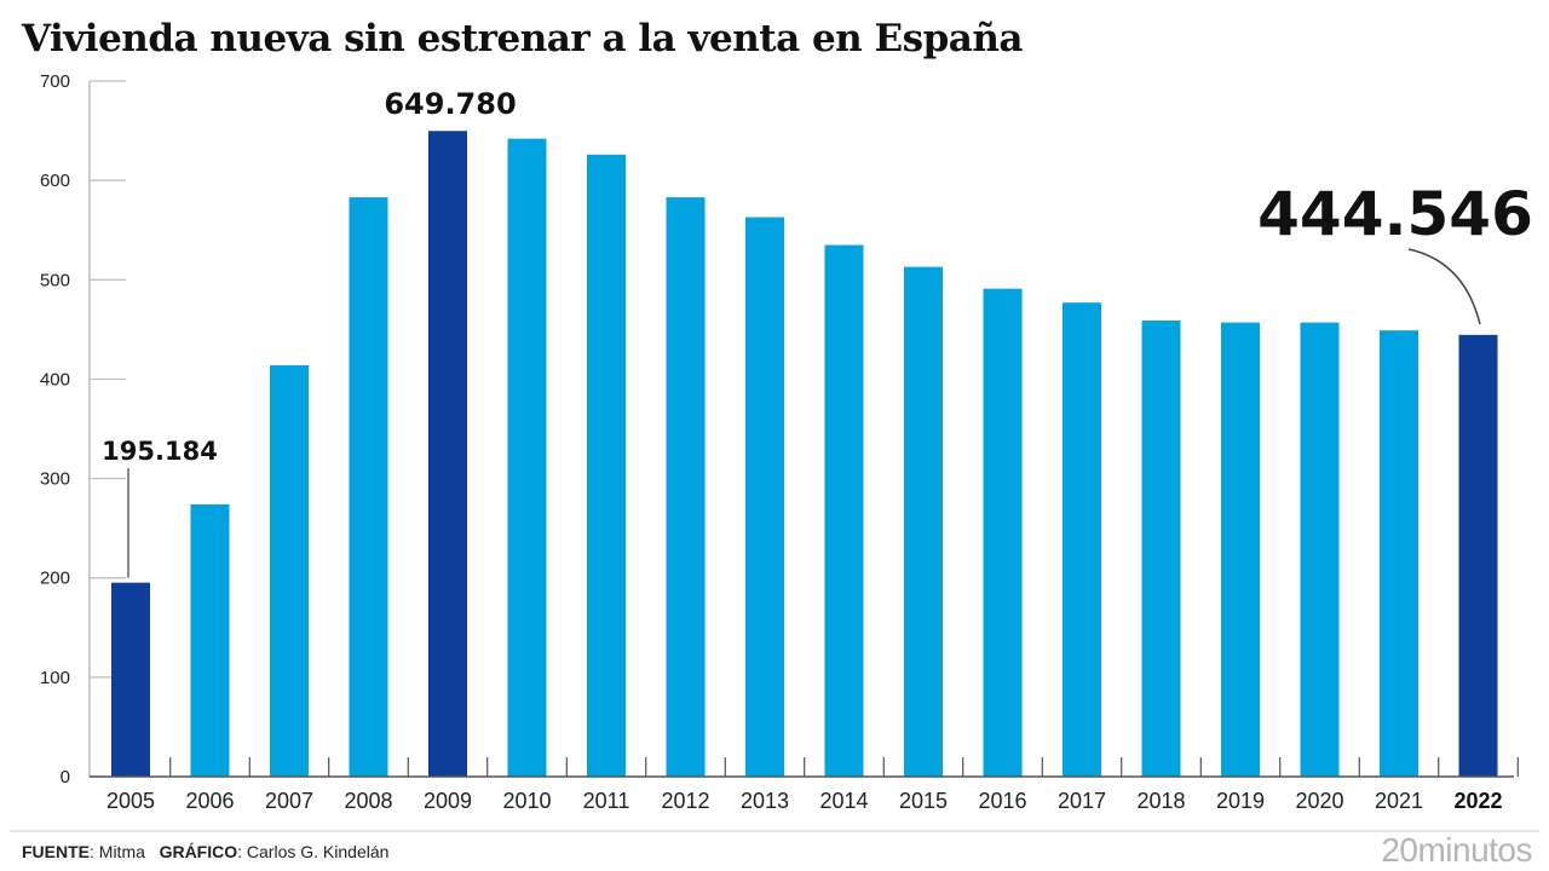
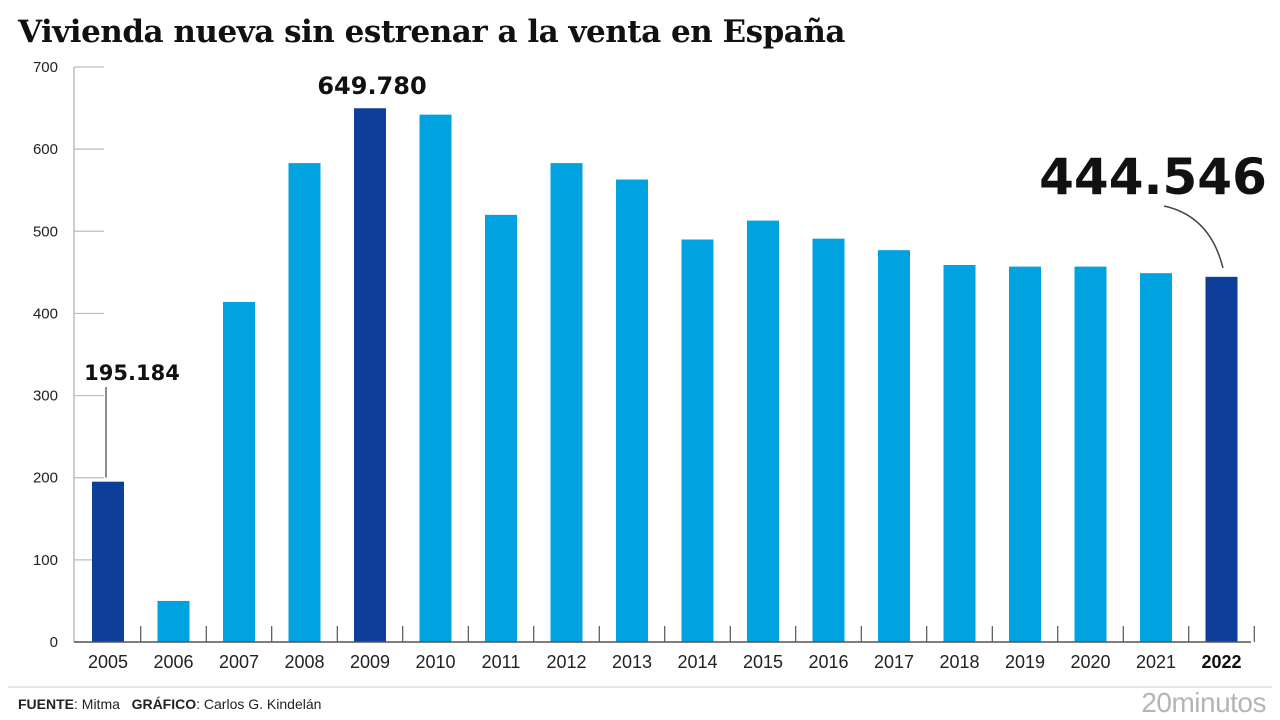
2006: 270 -> 50
2011: 630 -> 520
2014: 540 -> 490
